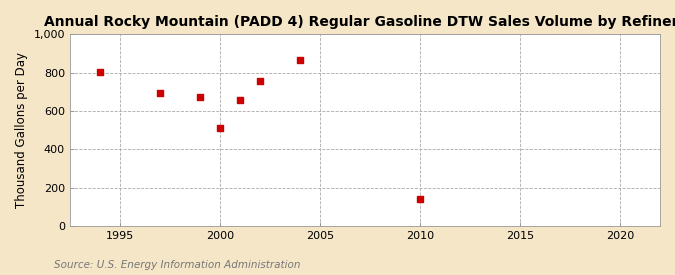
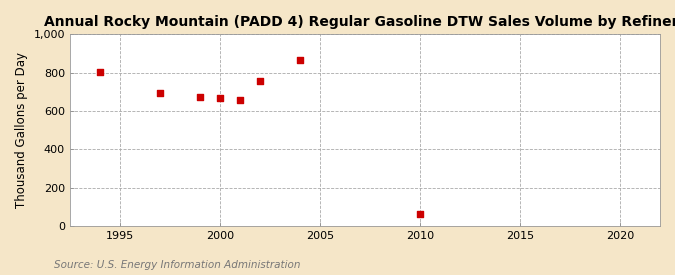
2000: 510 -> 670
2010: 140 -> 60
